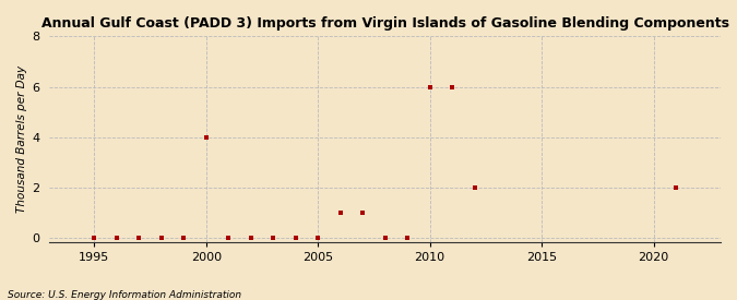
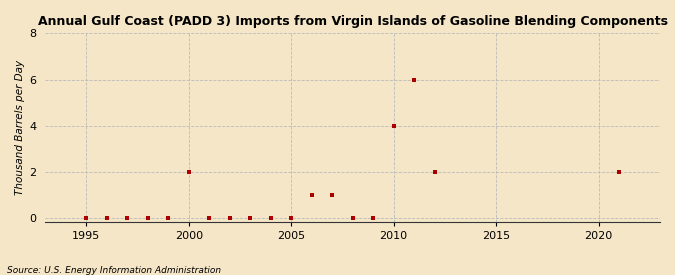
2000: 4 -> 2
2010: 6 -> 4
